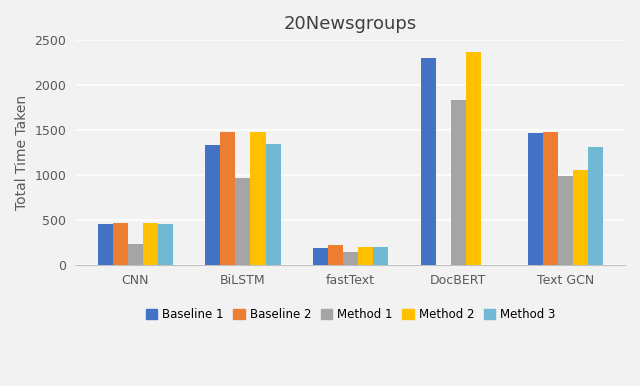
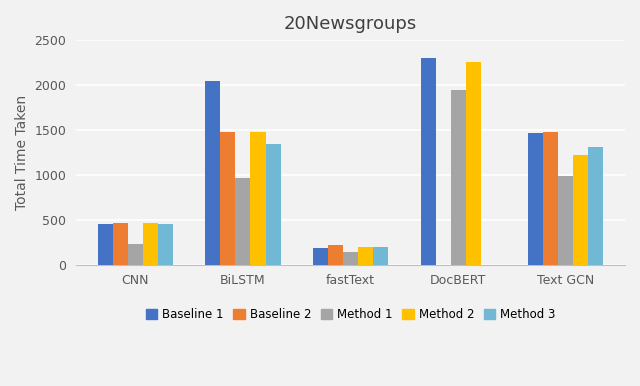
Baseline 1/BiLSTM: 1330 -> 2040
Method 1/DocBERT: 1830 -> 1940
Method 2/DocBERT: 2370 -> 2260
Method 2/Text GCN: 1050 -> 1220
